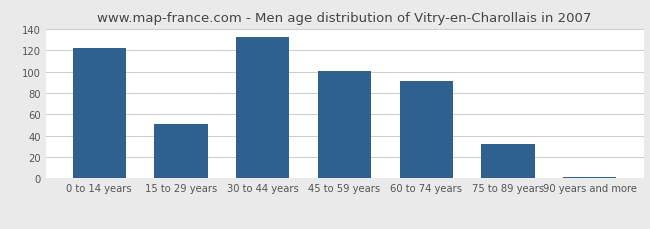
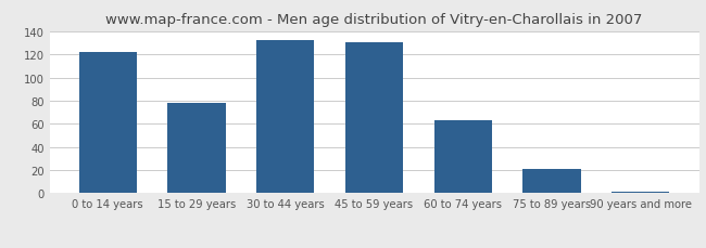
15 to 29 years: 51 -> 78
45 to 59 years: 101 -> 131
60 to 74 years: 91 -> 63
75 to 89 years: 32 -> 21
